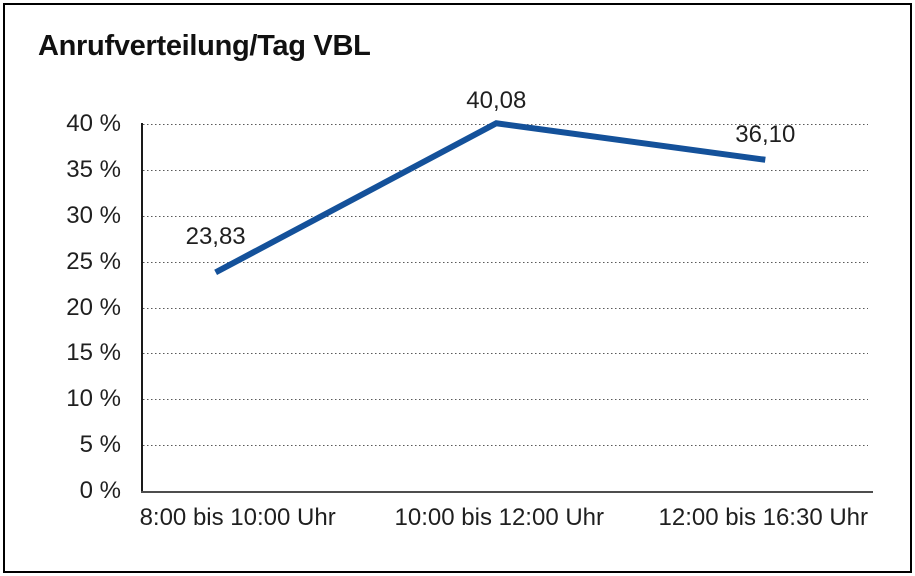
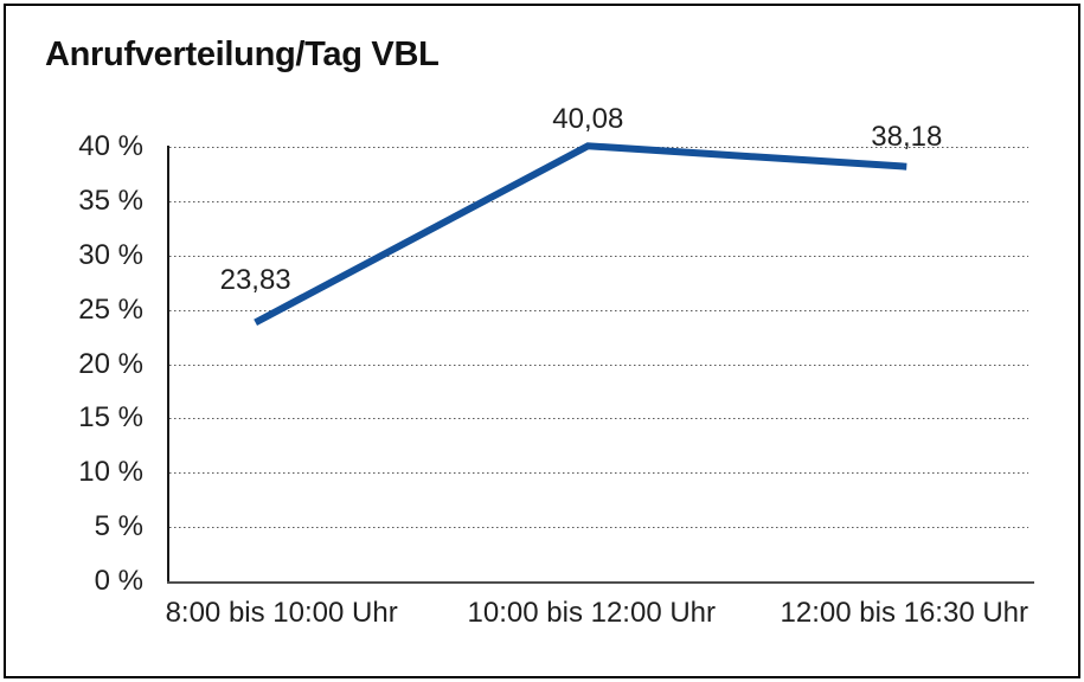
12:00 bis 16:30 Uhr: 36,10 -> 38,18
